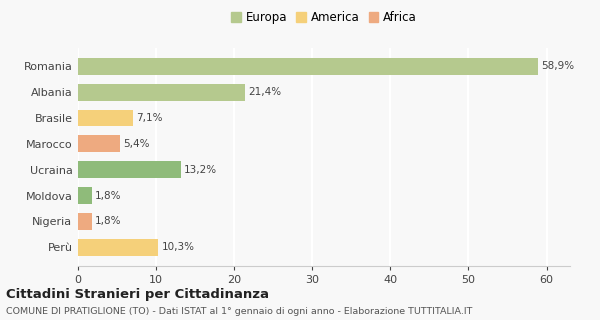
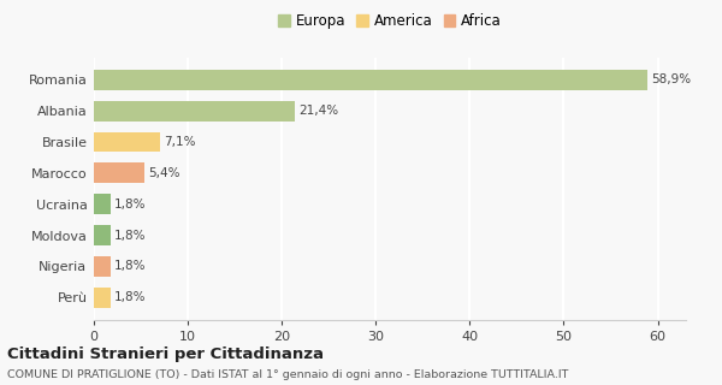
Ucraina: 13,2% -> 1,8%
Perù: 10,3% -> 1,8%
